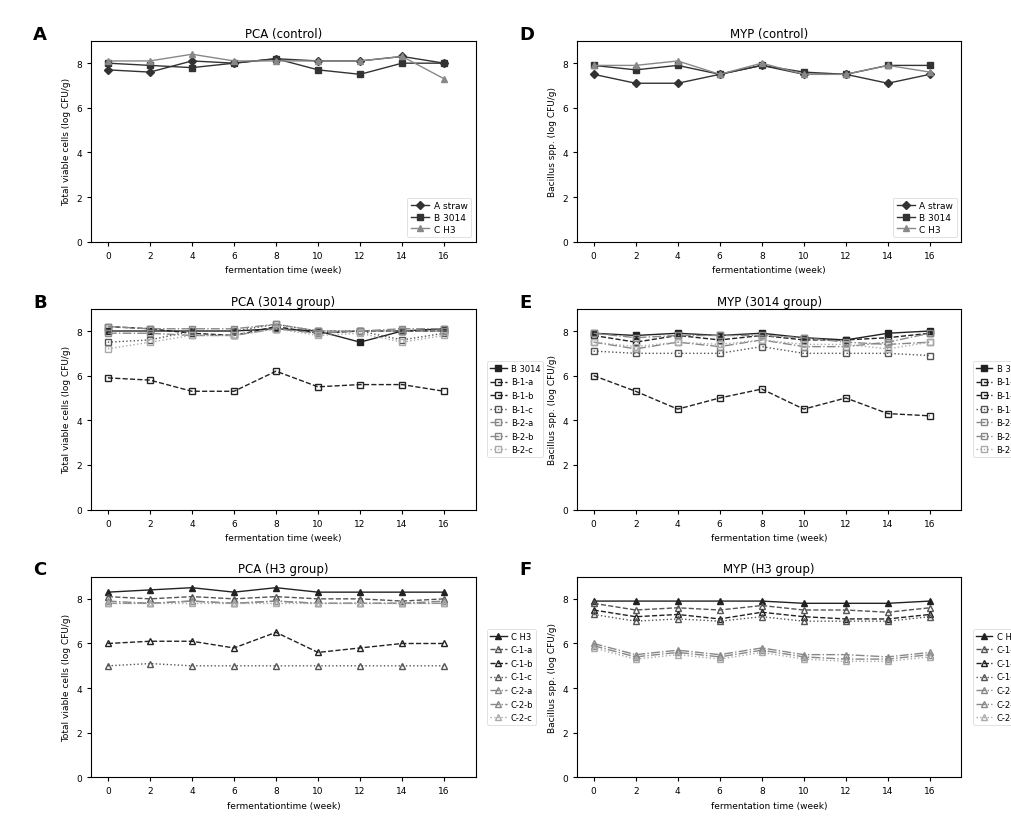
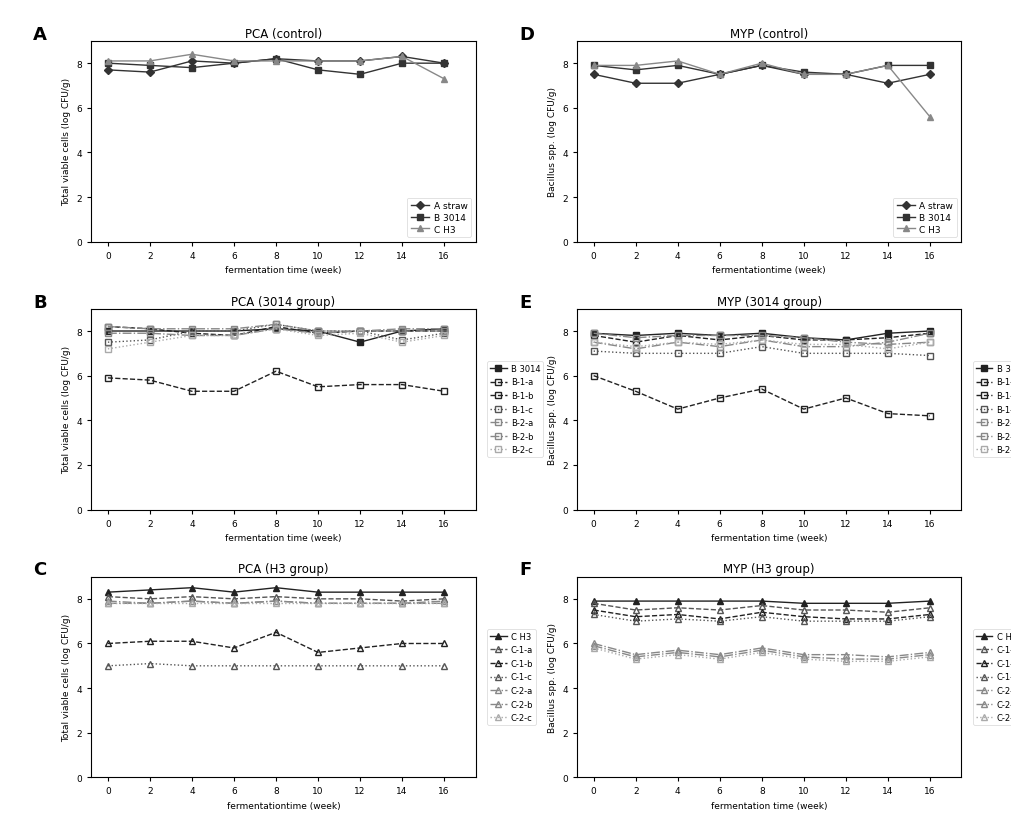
MYP (control)/C H3/16: 7.6 -> 5.6
